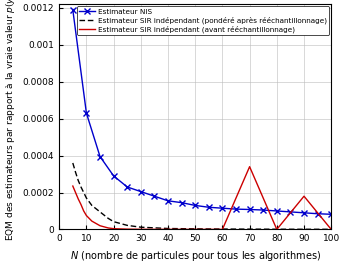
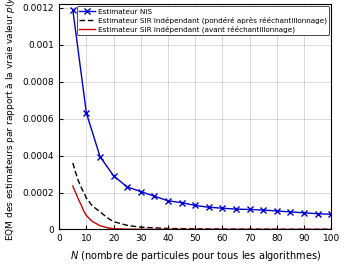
Estimateur SIR indépendant (avant rééchantillonnage)/70: 0.000340 -> 0.000000
Estimateur SIR indépendant (avant rééchantillonnage)/90: 0.000180 -> 0.000000
